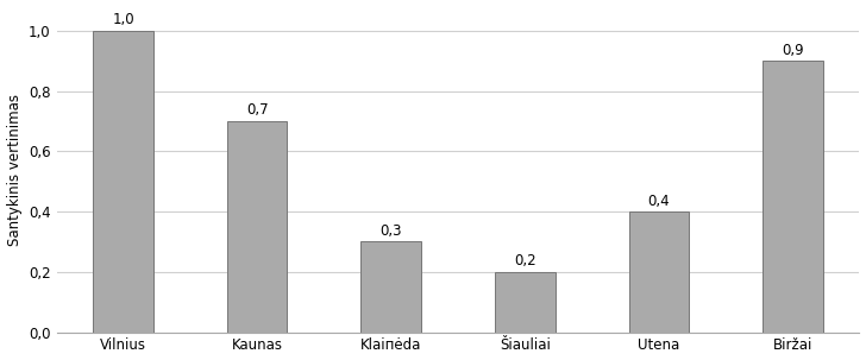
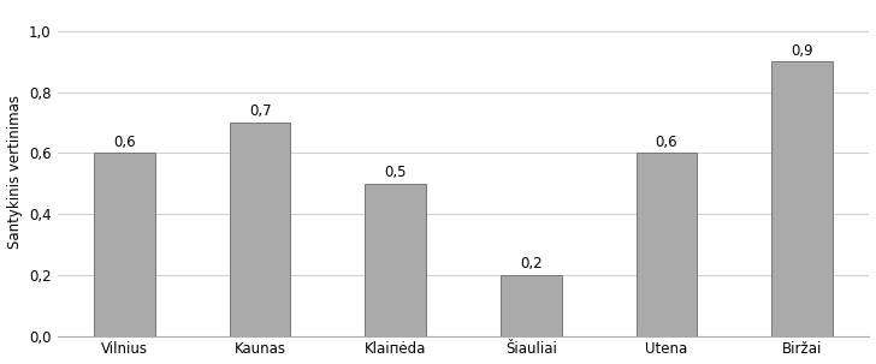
Vilnius: 1,0 -> 0,6
Klaiпėda: 0,3 -> 0,5
Utena: 0,4 -> 0,6
